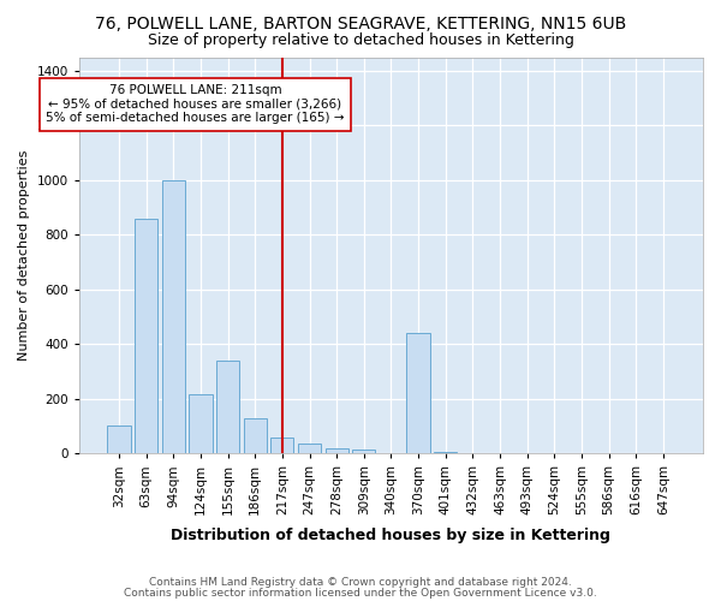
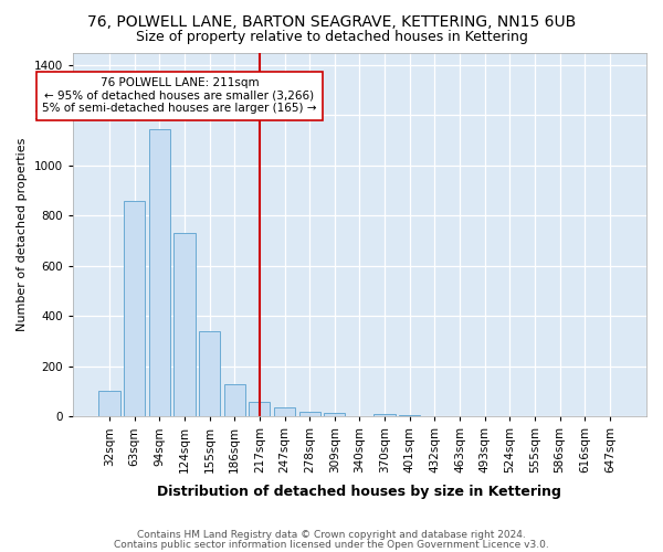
94sqm: 1000 -> 1145
124sqm: 215 -> 730
370sqm: 440 -> 10
